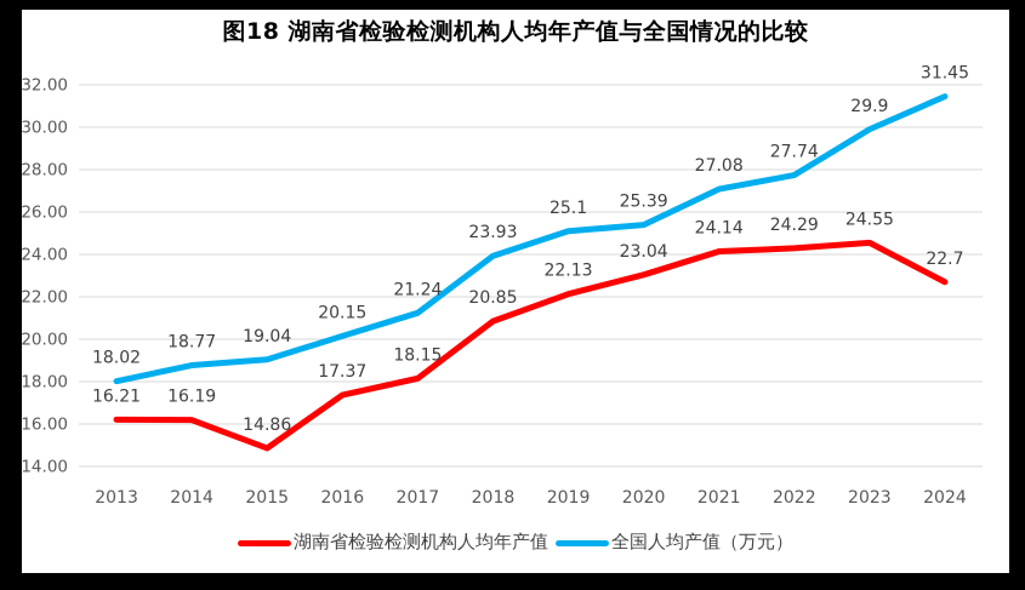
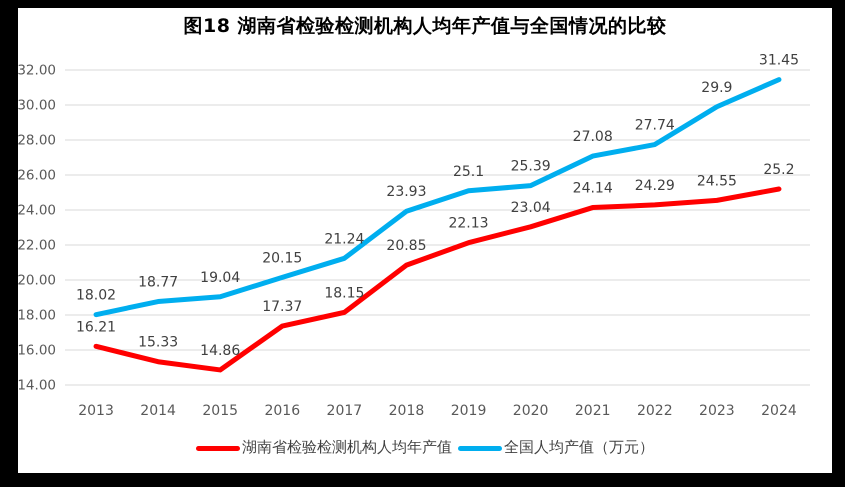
湖南省检验检测机构人均年产值/2014: 16.19 -> 15.33
湖南省检验检测机构人均年产值/2024: 22.7 -> 25.2
